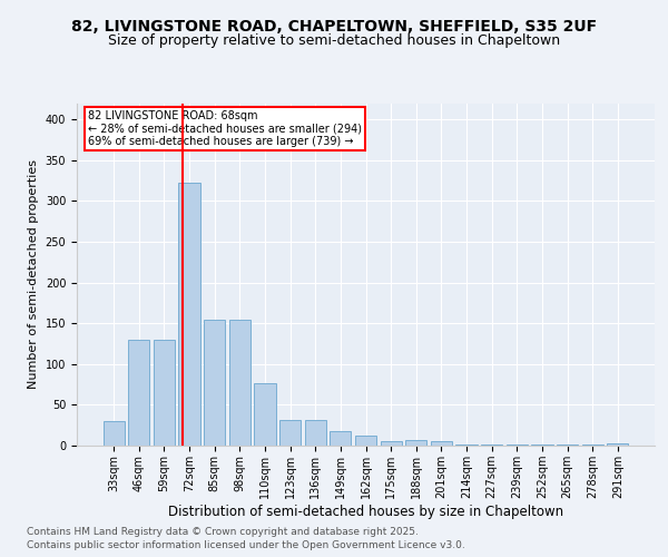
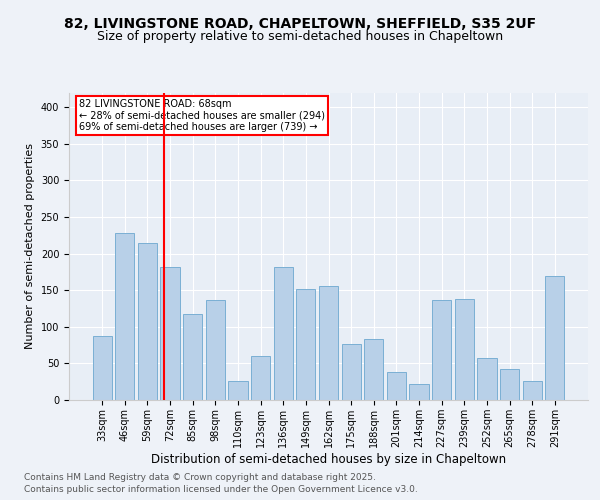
33sqm: 30 -> 88
46sqm: 130 -> 228
59sqm: 130 -> 214
72sqm: 323 -> 182
85sqm: 155 -> 118
98sqm: 155 -> 136
110sqm: 77 -> 26
123sqm: 32 -> 60
136sqm: 32 -> 182
149sqm: 18 -> 152
162sqm: 12 -> 156
175sqm: 6 -> 76
188sqm: 7 -> 84
201sqm: 6 -> 38
214sqm: 1 -> 22
227sqm: 1 -> 136
239sqm: 1 -> 138
252sqm: 1 -> 58
265sqm: 1 -> 42
278sqm: 1 -> 26
291sqm: 3 -> 170
